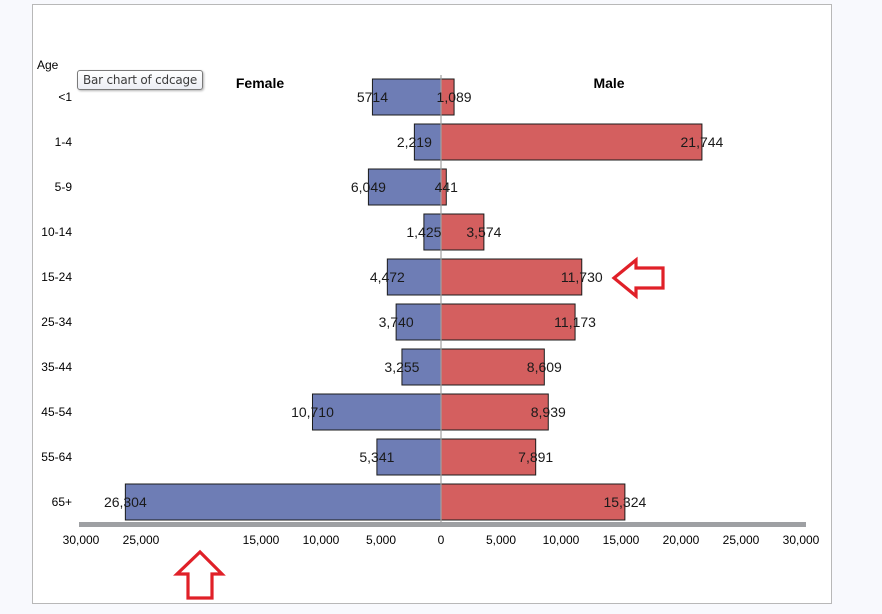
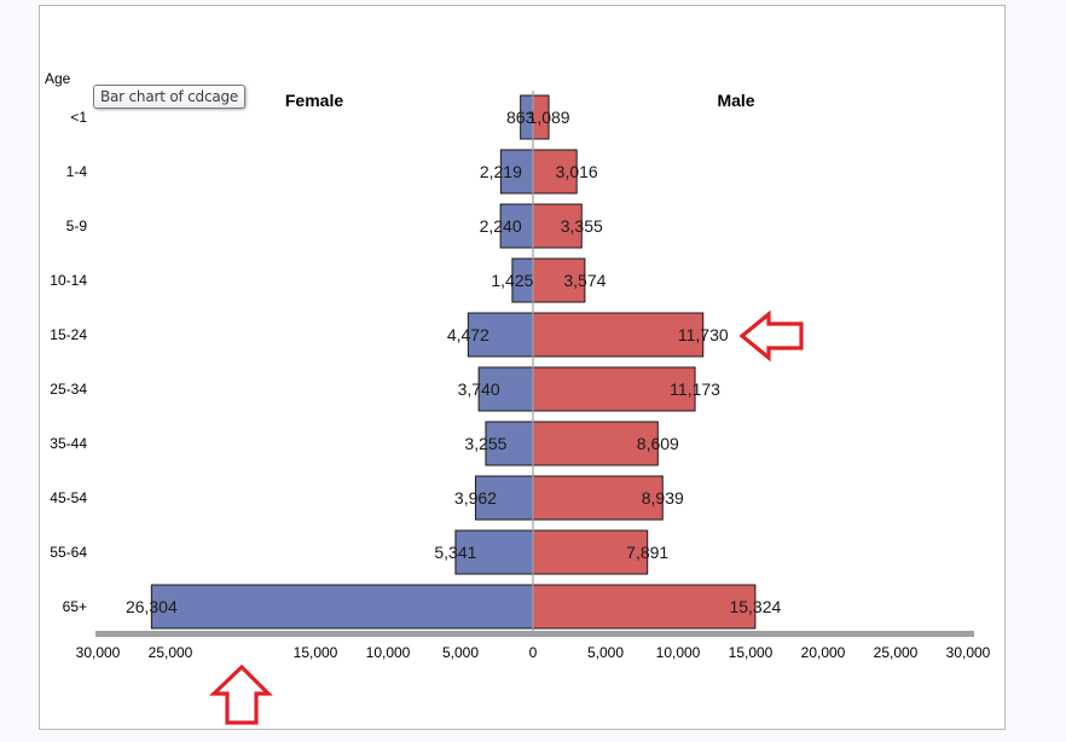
Female/<1: 5714 -> 863
Male/1-4: 21,744 -> 3,016
Female/5-9: 6,049 -> 2,240
Male/5-9: 441 -> 3,355
Female/45-54: 10,710 -> 3,962
